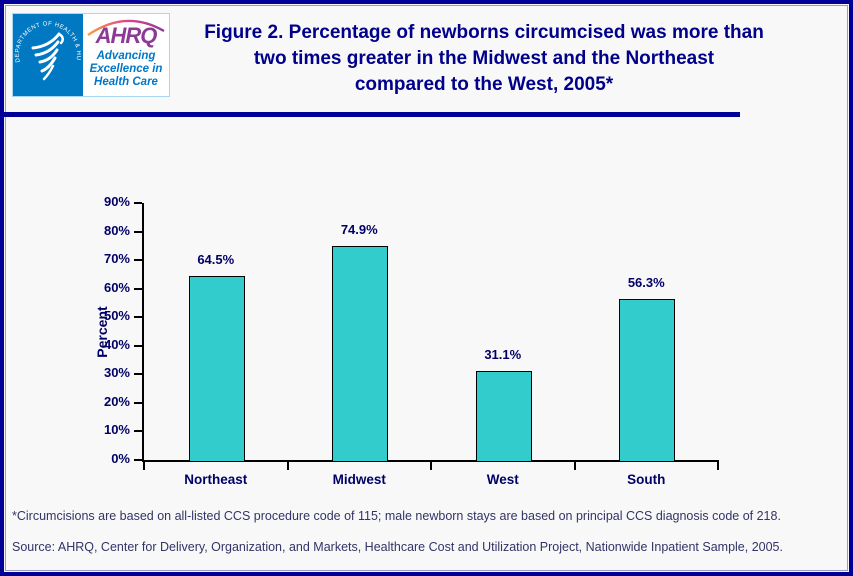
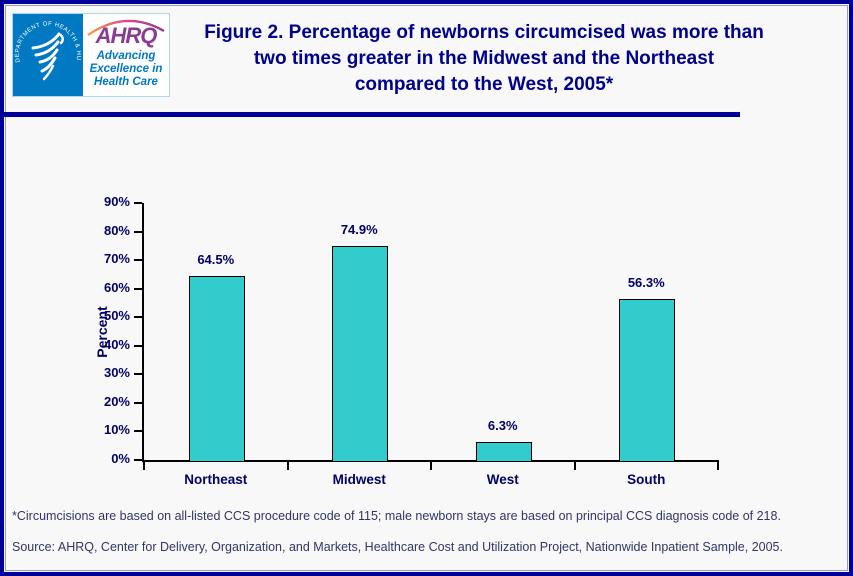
West: 31.1% -> 6.3%
